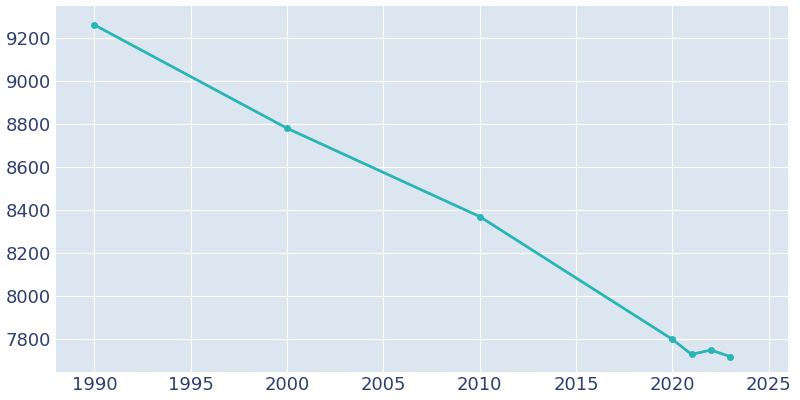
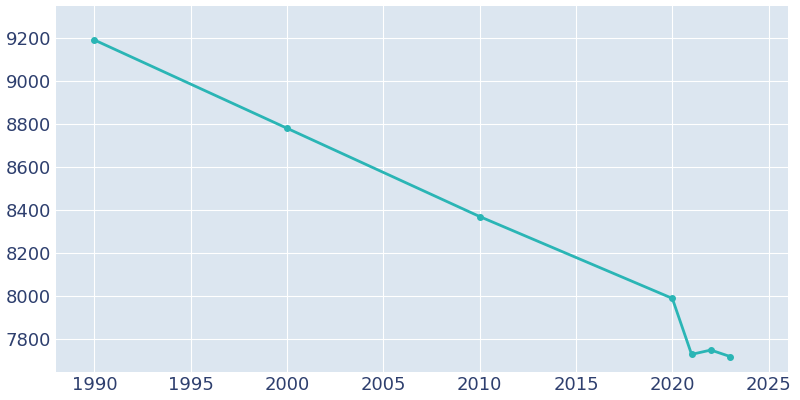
1990: 9260 -> 9190
2020: 7800 -> 7990
